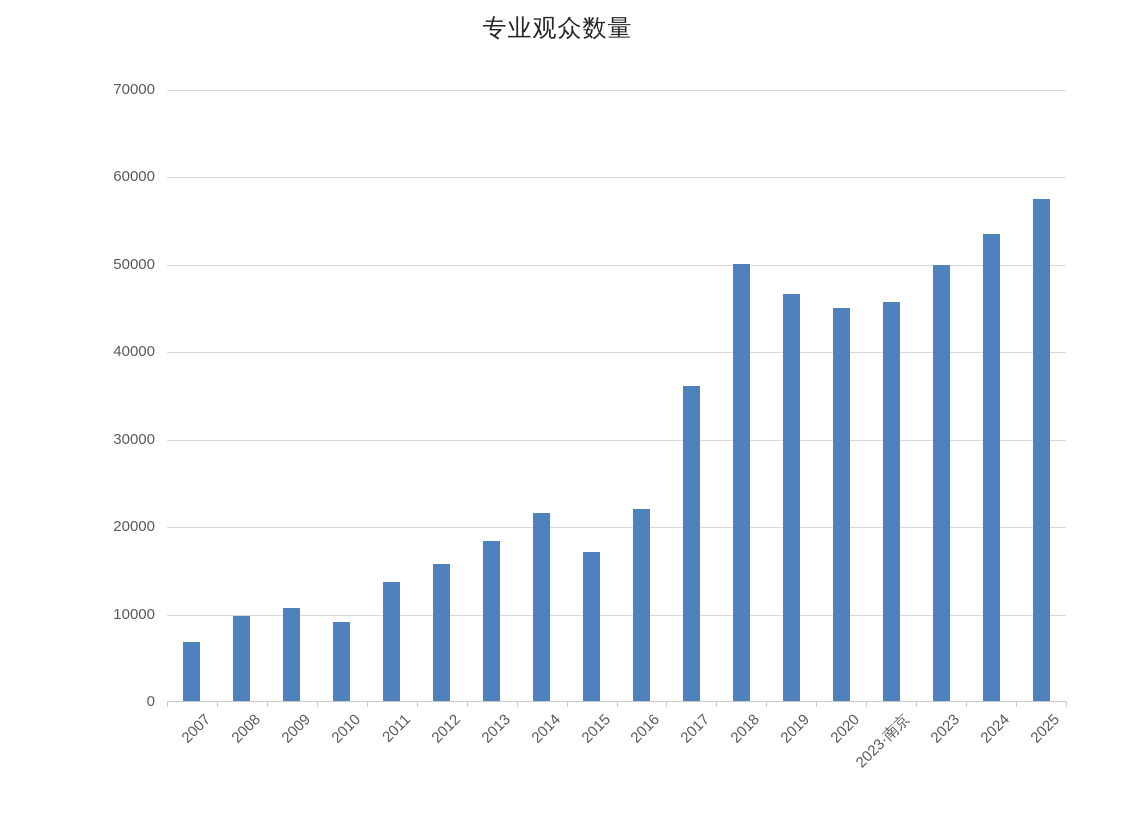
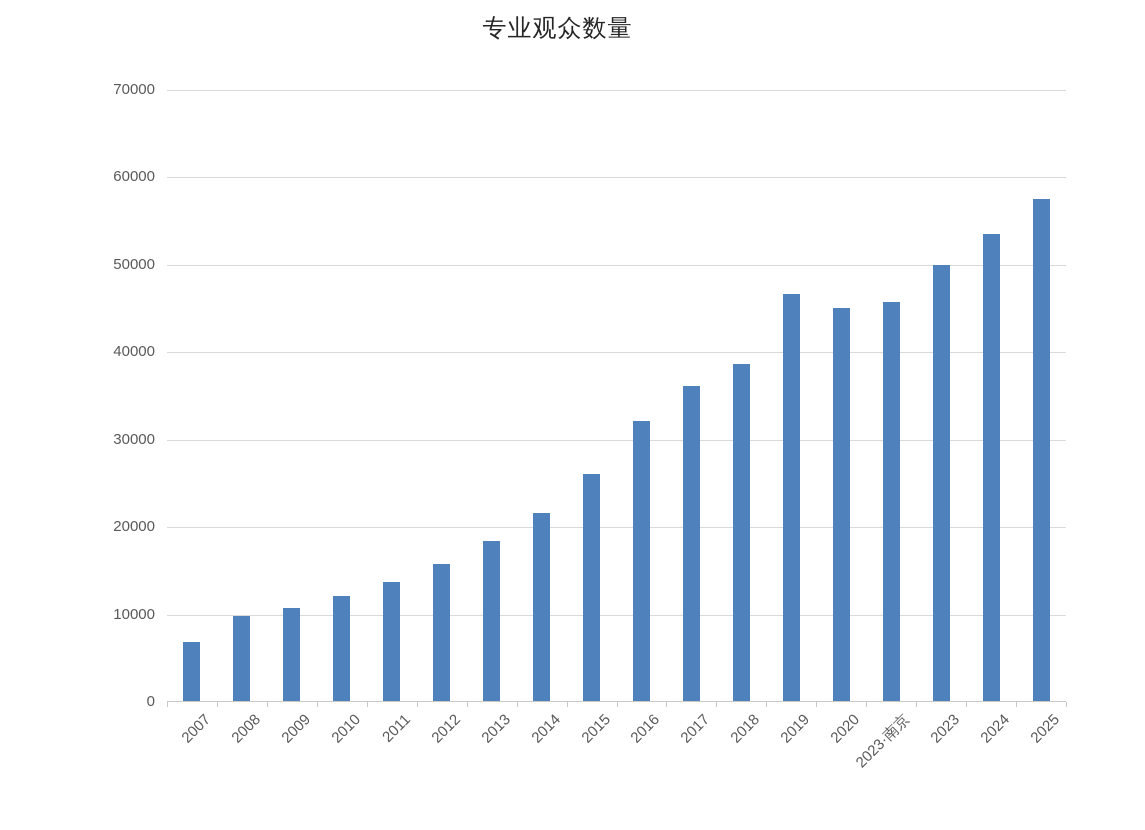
2010: 9000 -> 12000
2015: 17000 -> 26000
2016: 22000 -> 32000
2018: 50000 -> 39000
